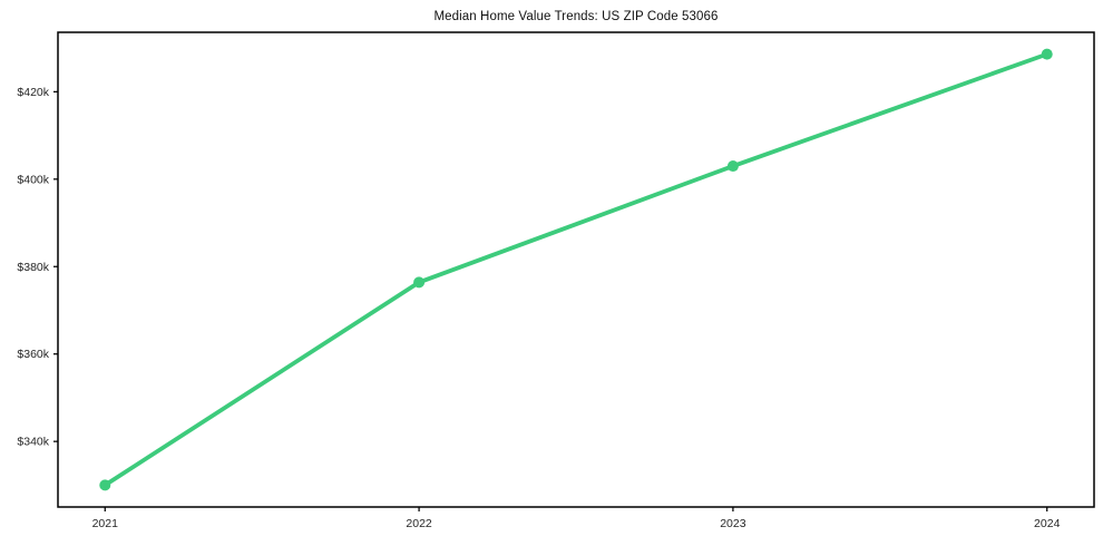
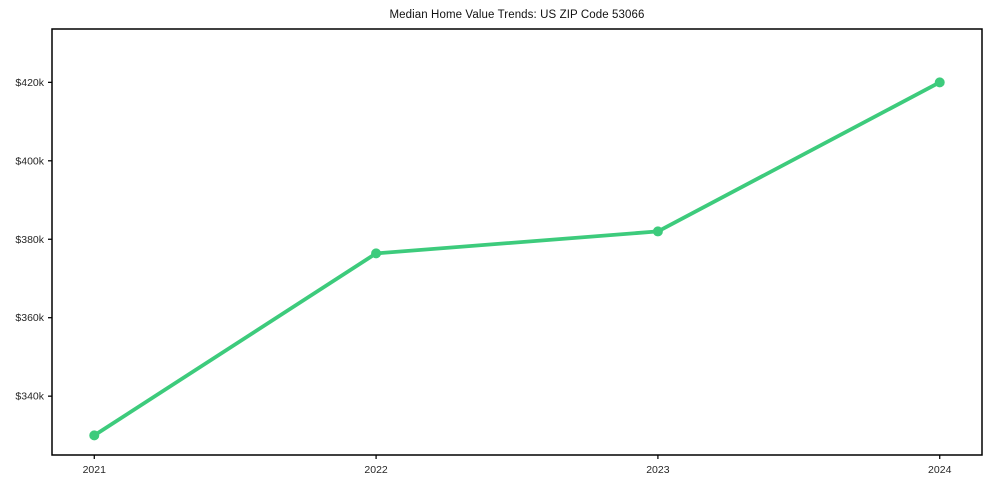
2023: $403k -> $382k
2024: $429k -> $420k
